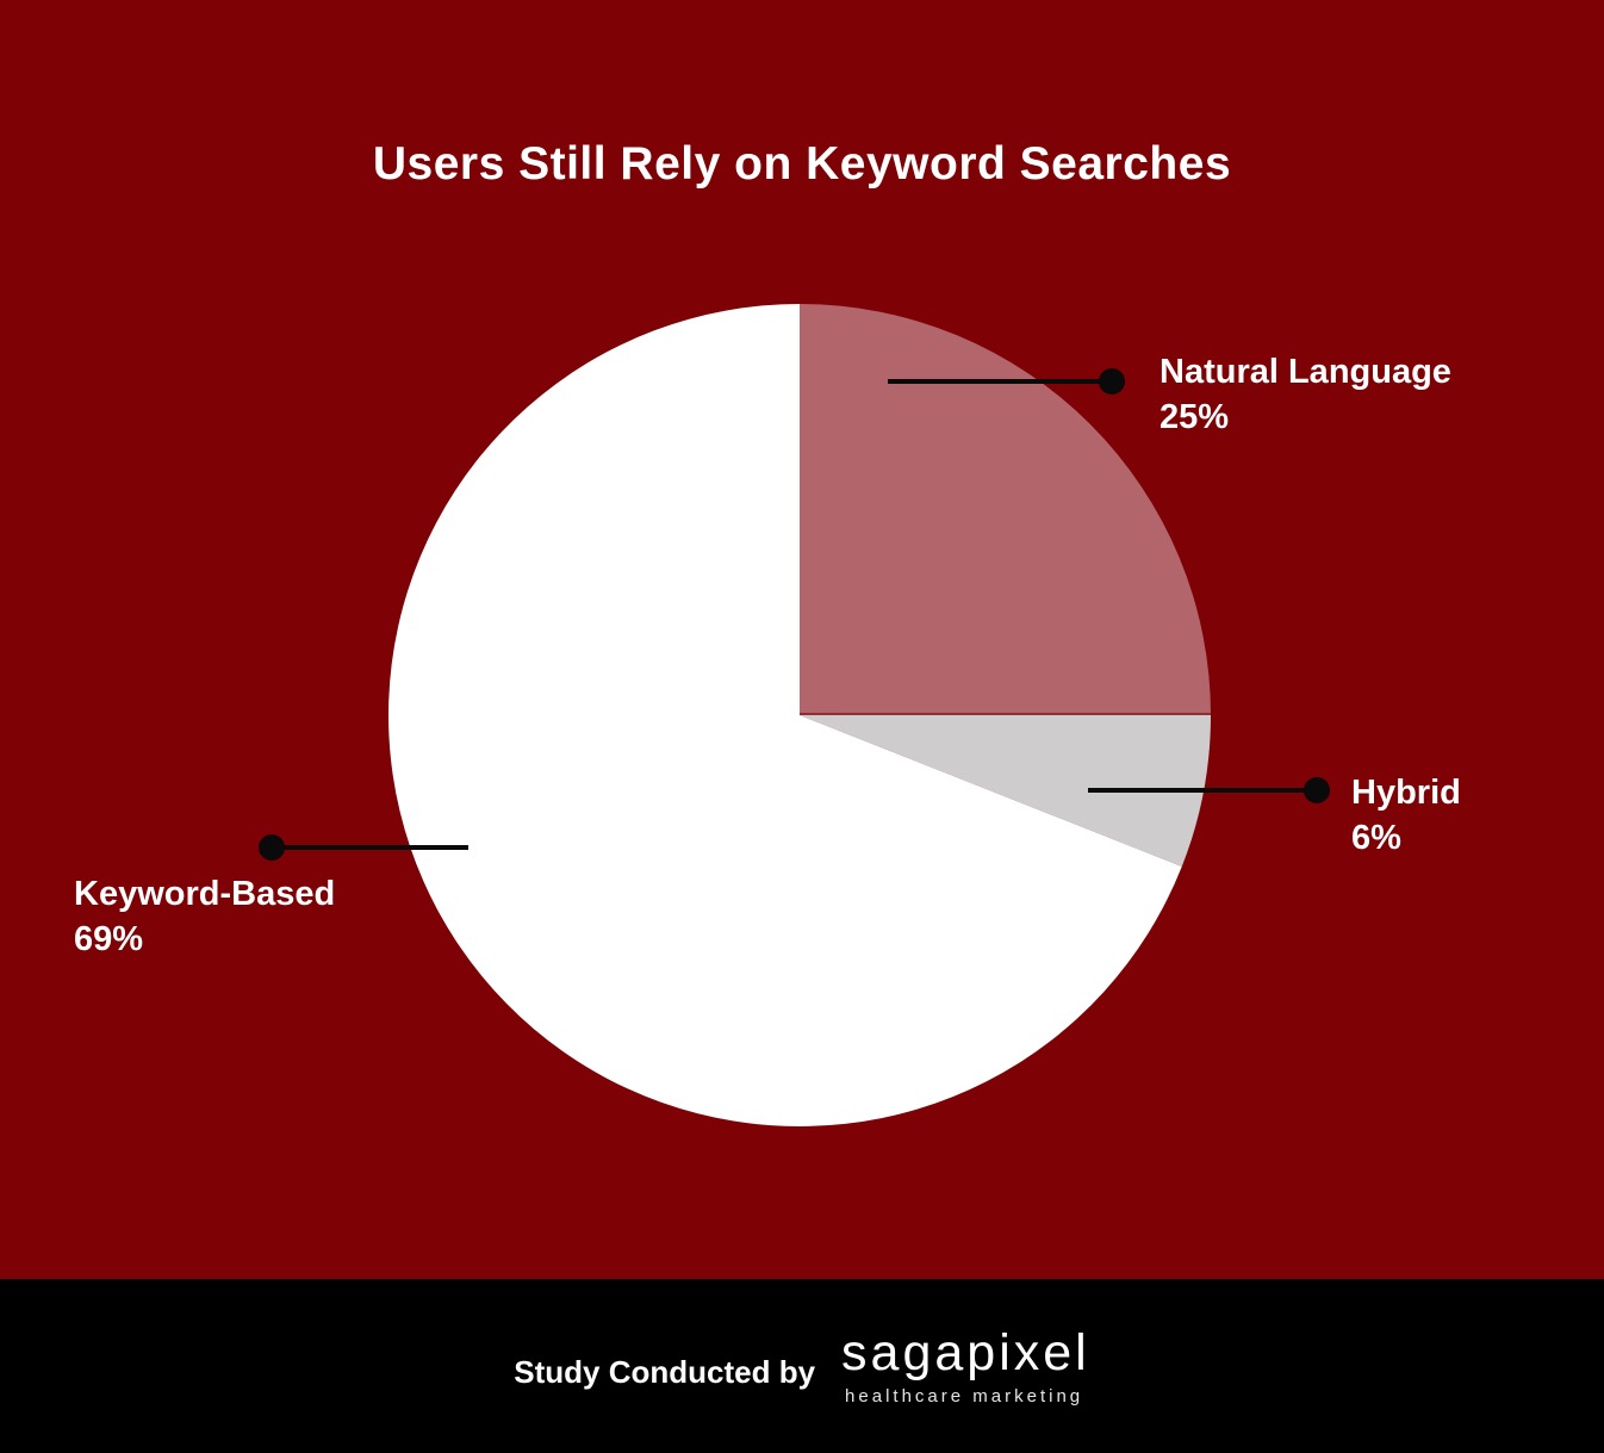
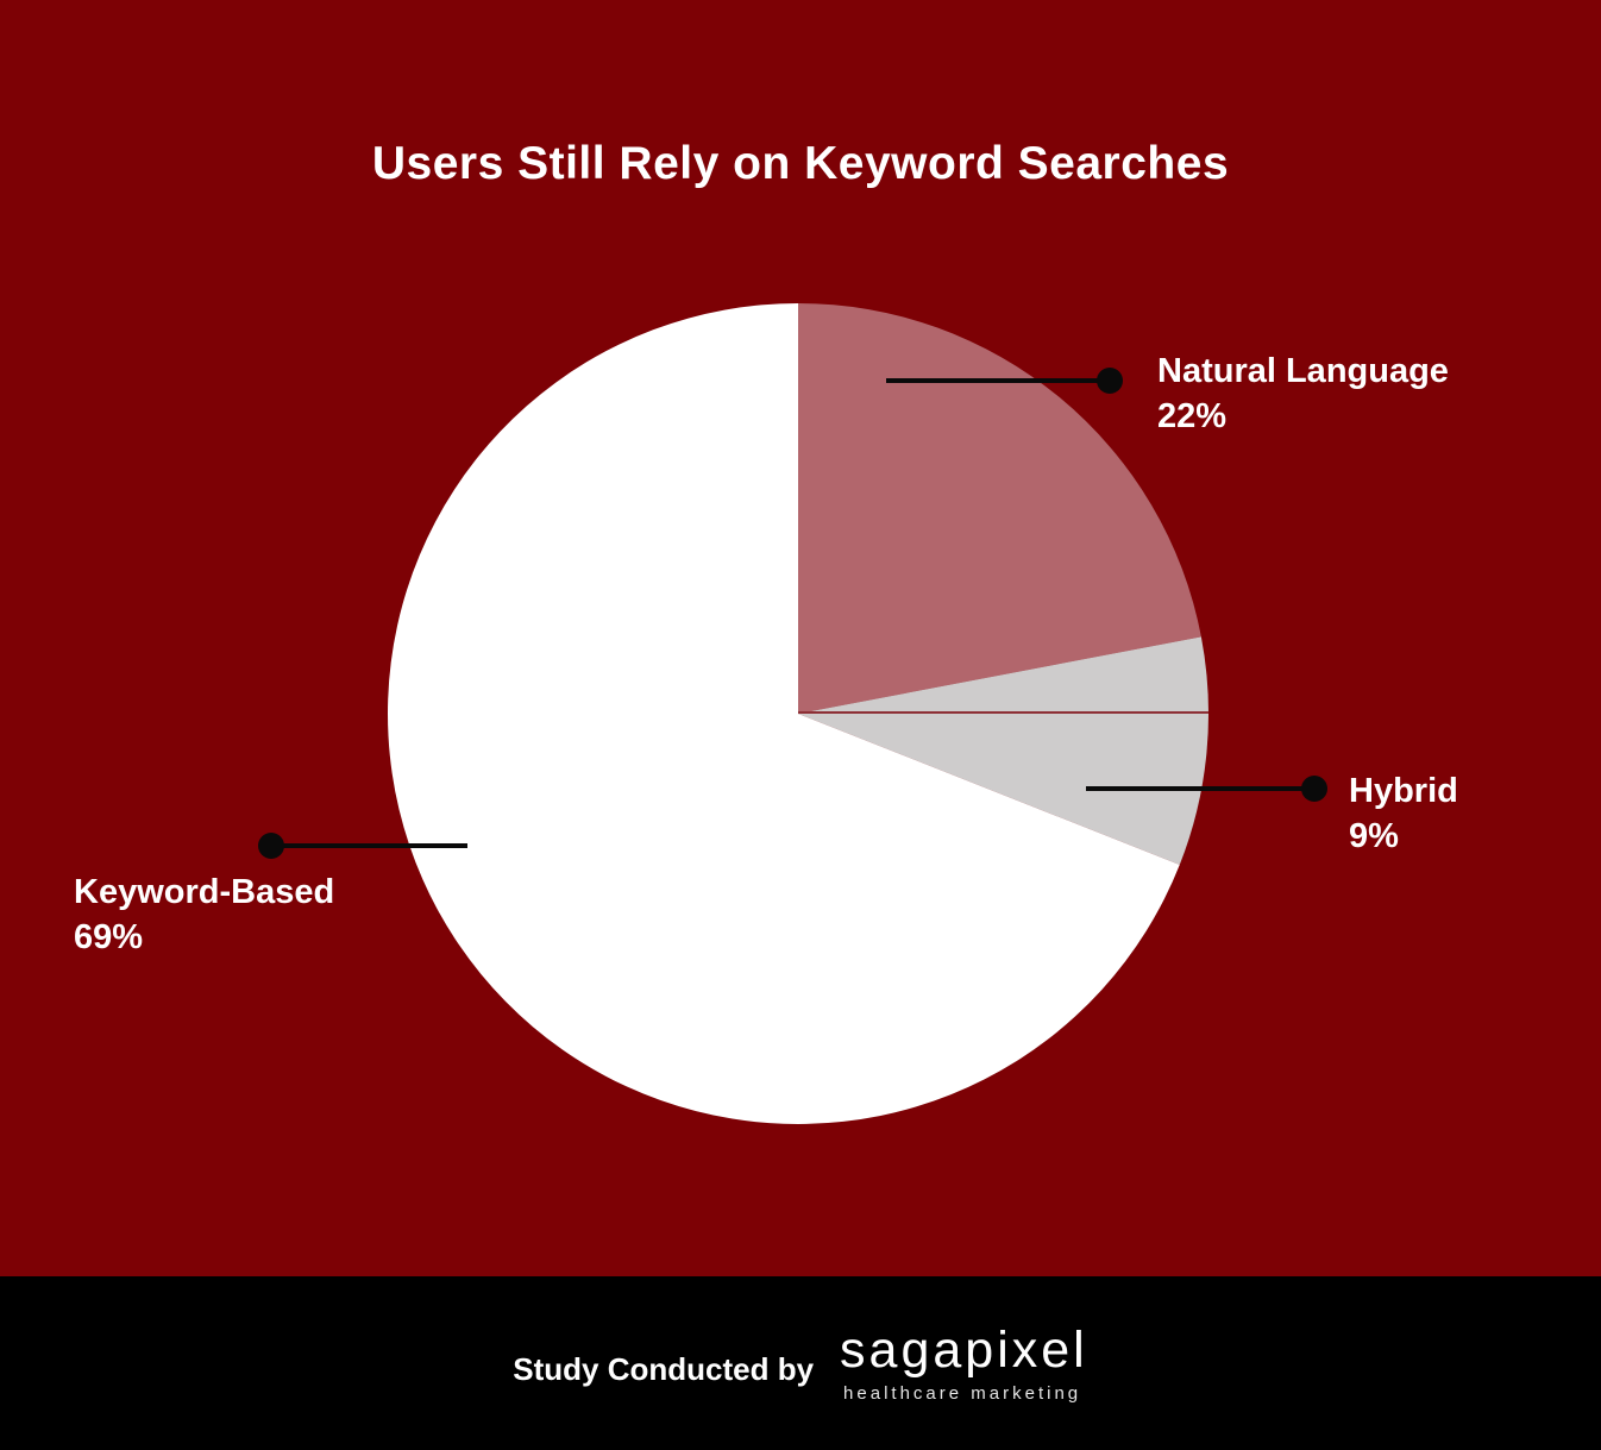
Natural Language: 25% -> 22%
Hybrid: 6% -> 9%
